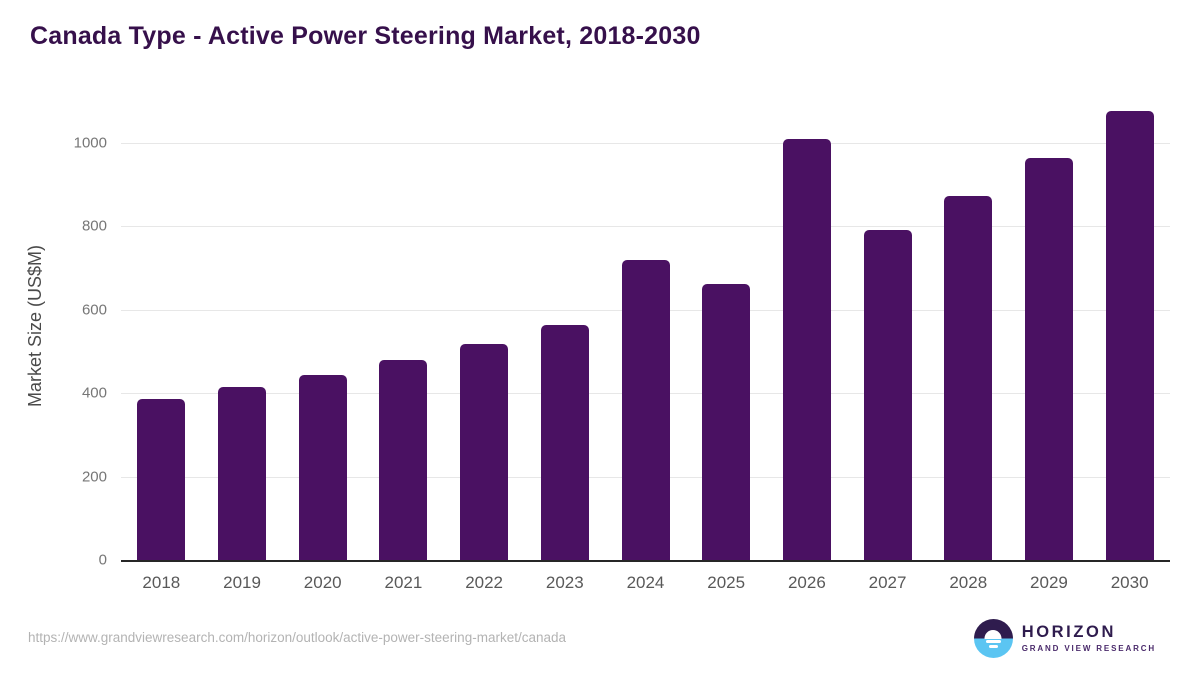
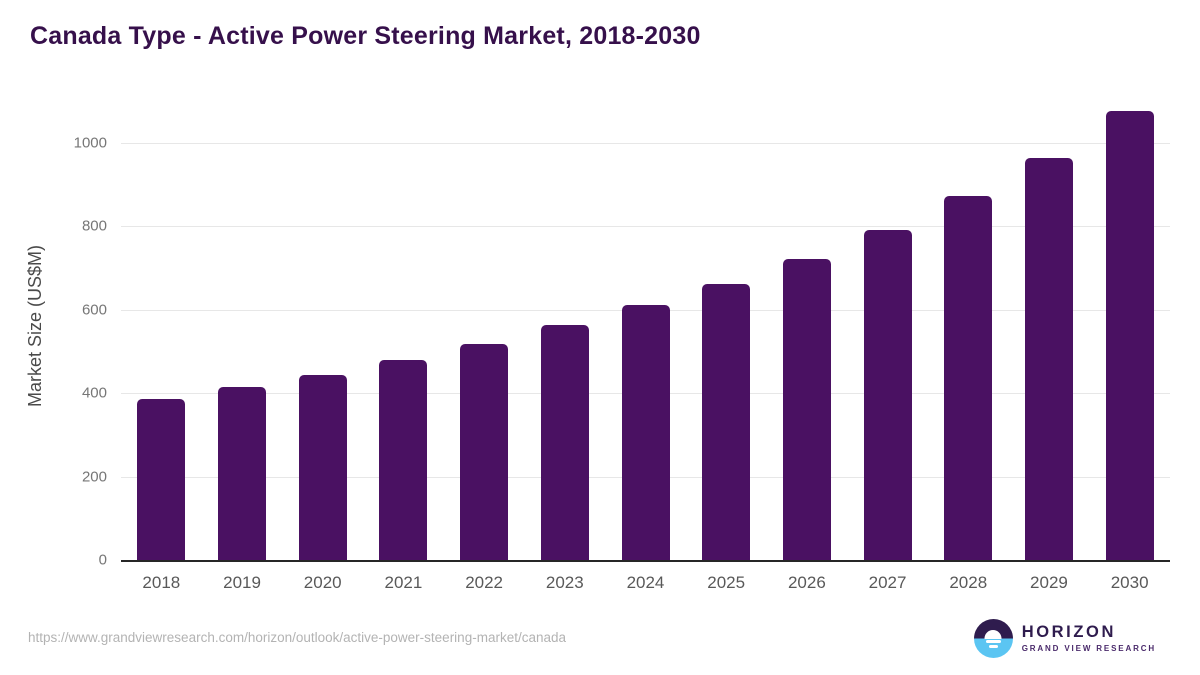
2024: 720 -> 610
2026: 1010 -> 720
